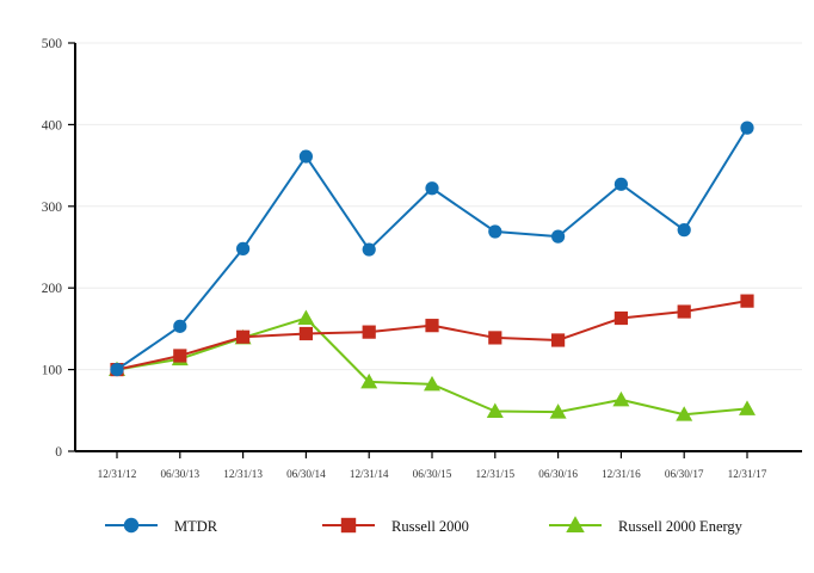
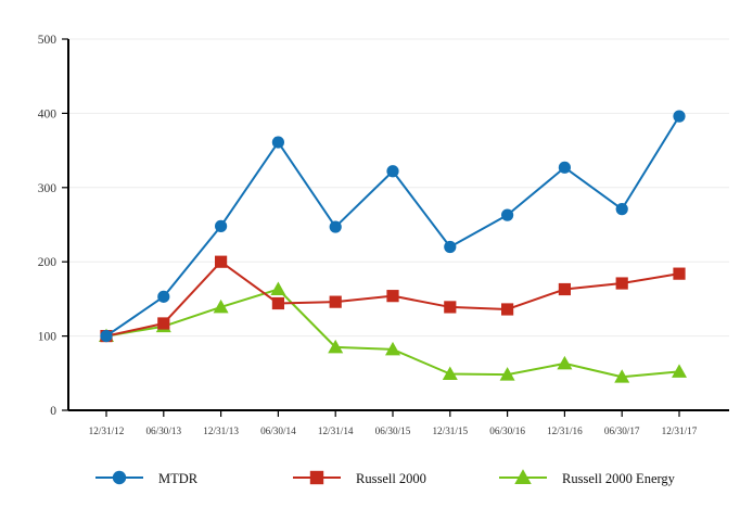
Russell 2000/12/31/13: 140 -> 200
MTDR/12/31/15: 270 -> 220
